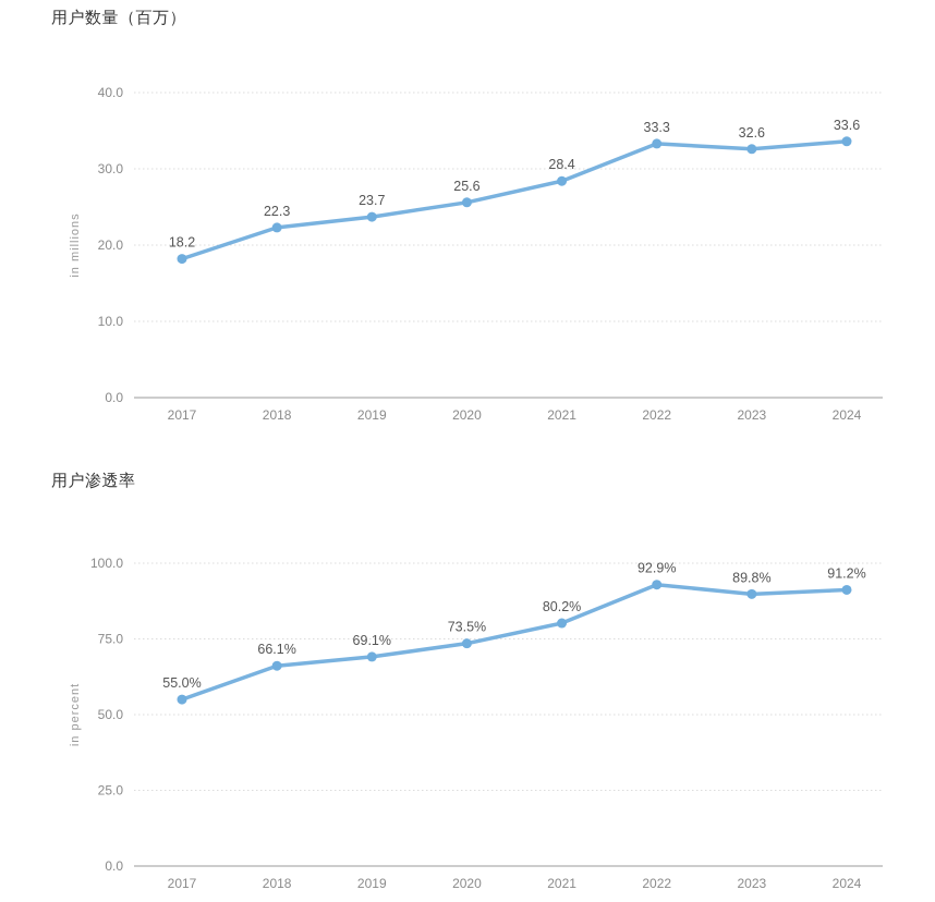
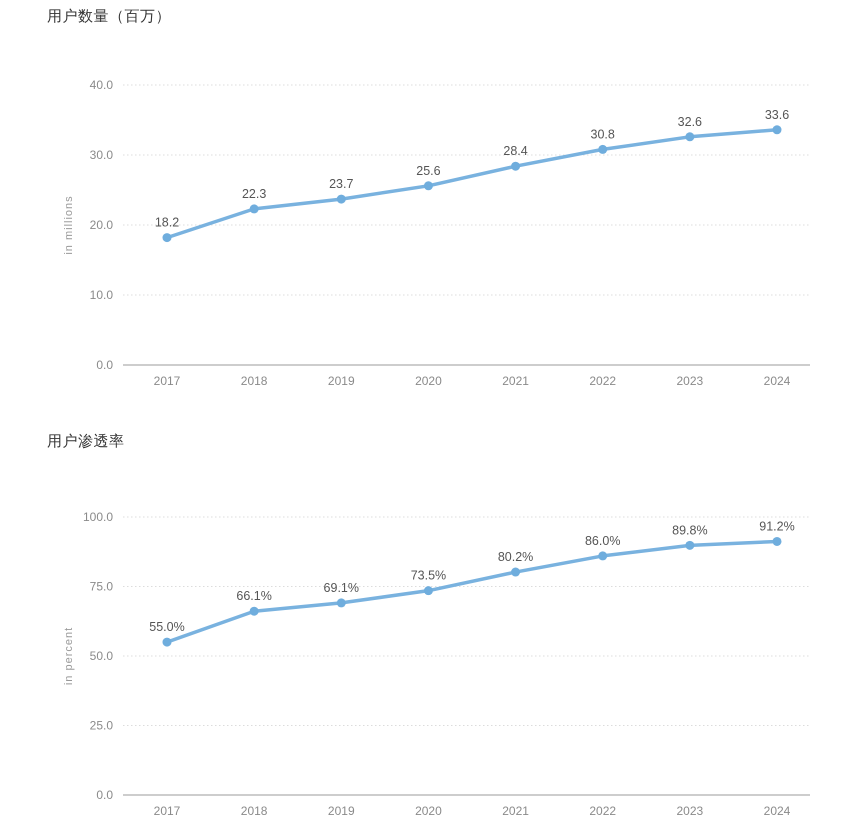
用户数量（百万）/2022: 33.3 -> 30.8
用户渗透率/2022: 92.9% -> 86.0%
